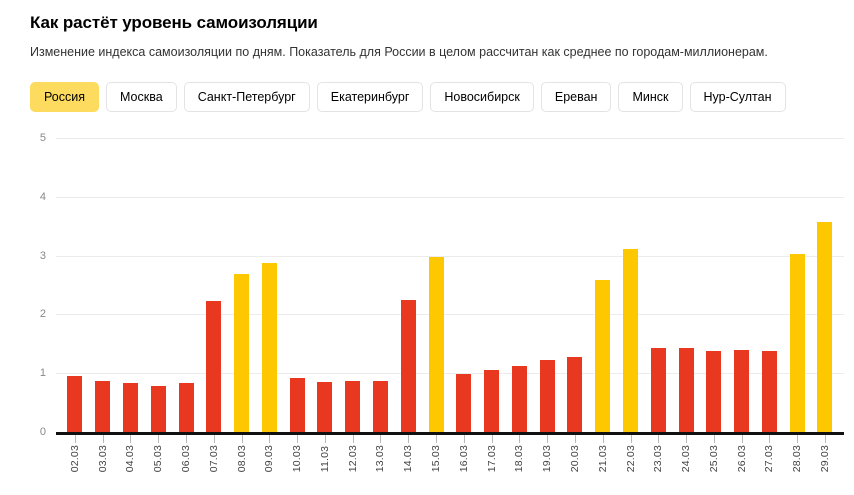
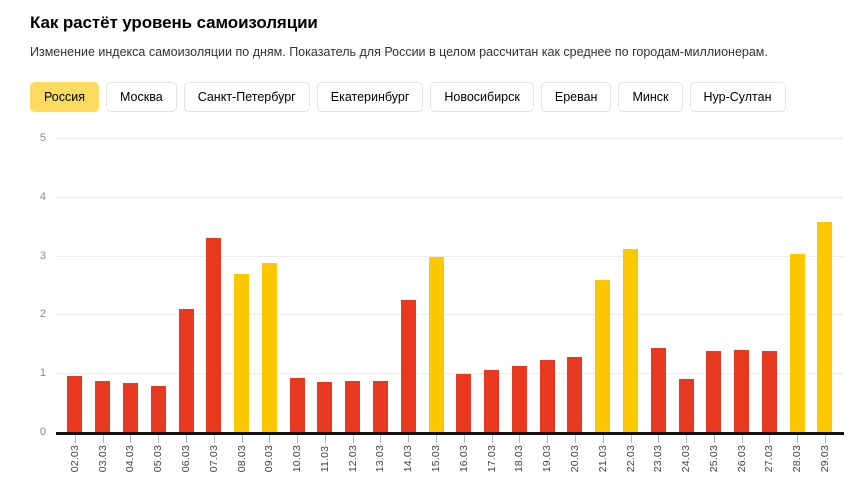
06.03: 0.8 -> 2.1
07.03: 2.2 -> 3.3
24.03: 1.4 -> 0.9
